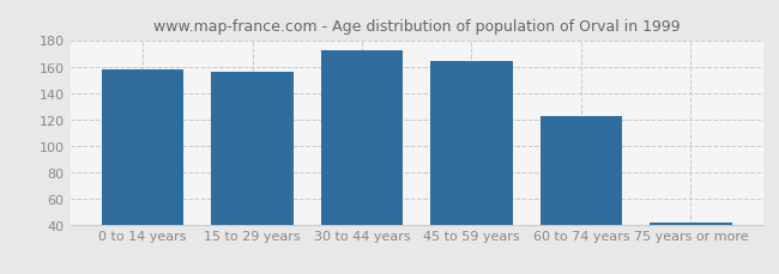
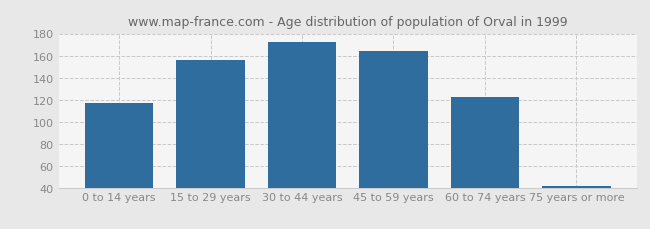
0 to 14 years: 158 -> 117
